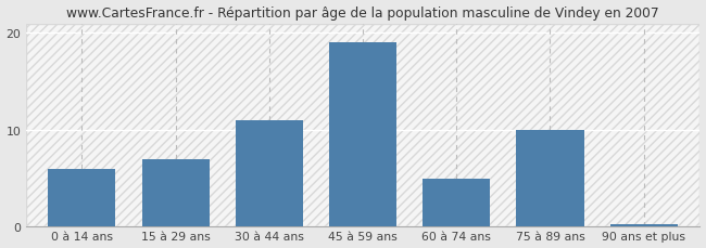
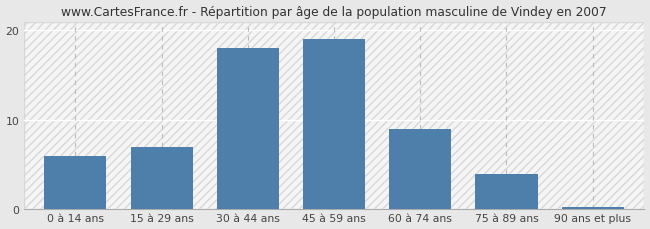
30 à 44 ans: 11.0 -> 18.0
60 à 74 ans: 5.0 -> 9.0
75 à 89 ans: 10.0 -> 4.0
